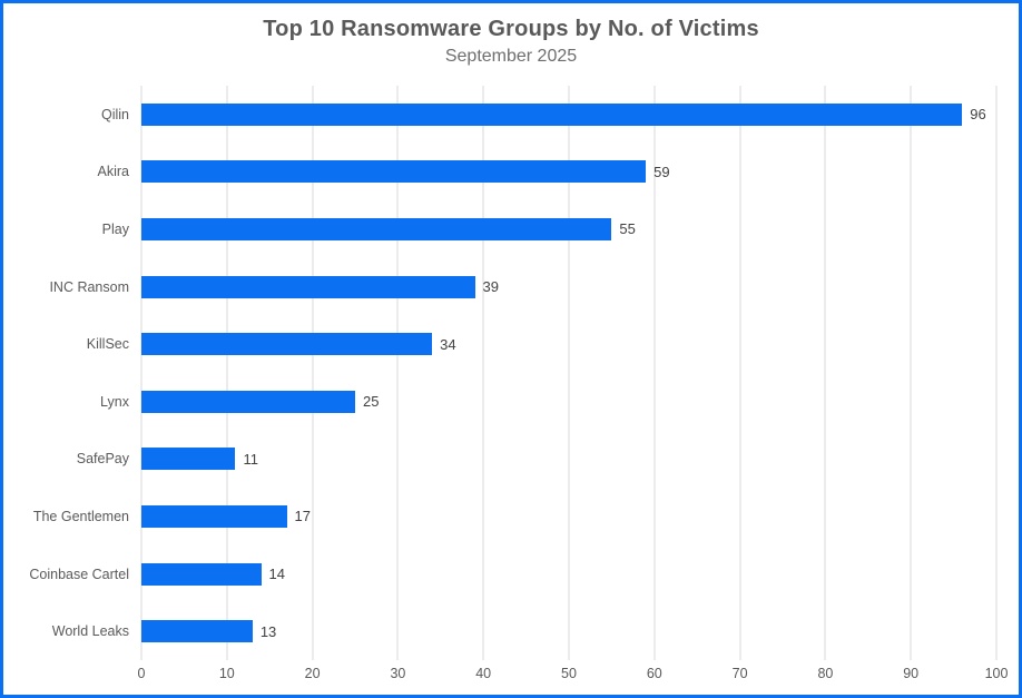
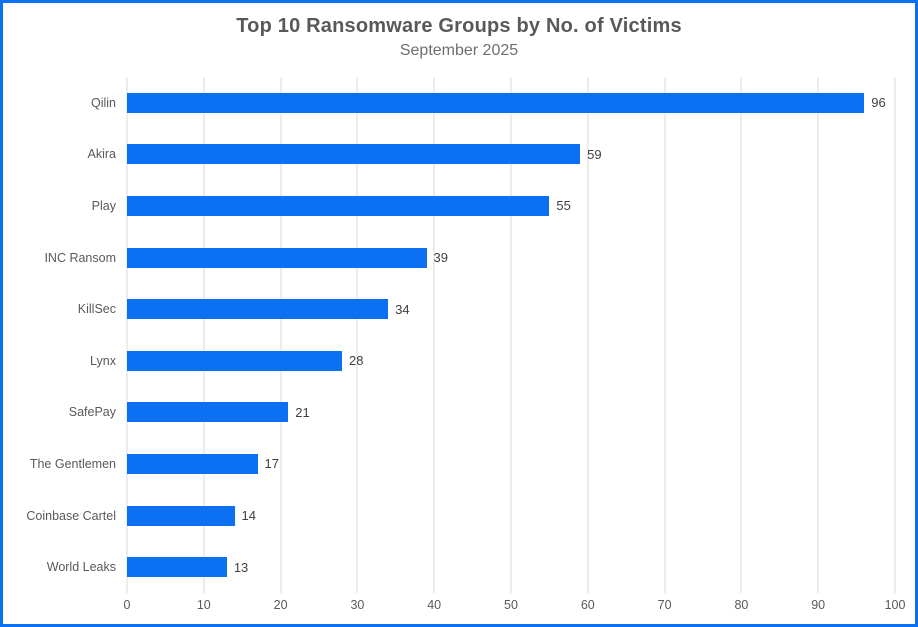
Lynx: 25 -> 28
SafePay: 11 -> 21
